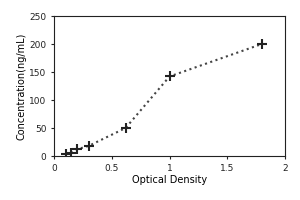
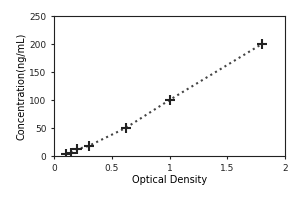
1: 142 -> 100
